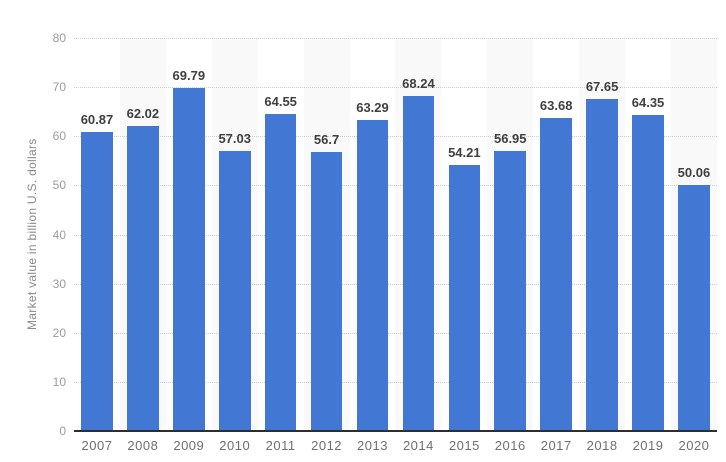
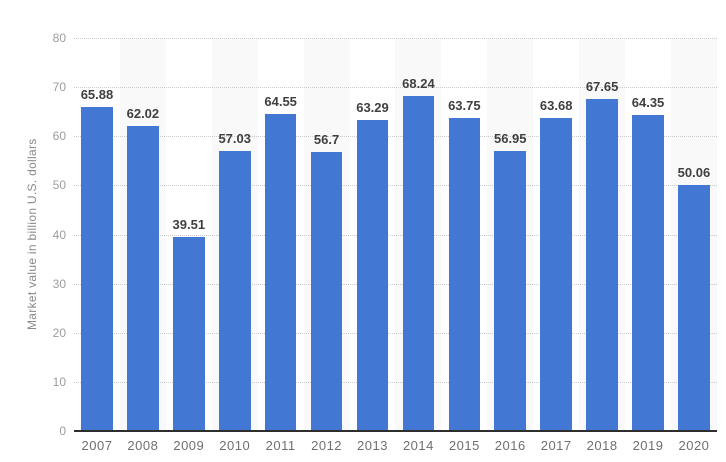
2007: 60.87 -> 65.88
2009: 69.79 -> 39.51
2015: 54.21 -> 63.75
